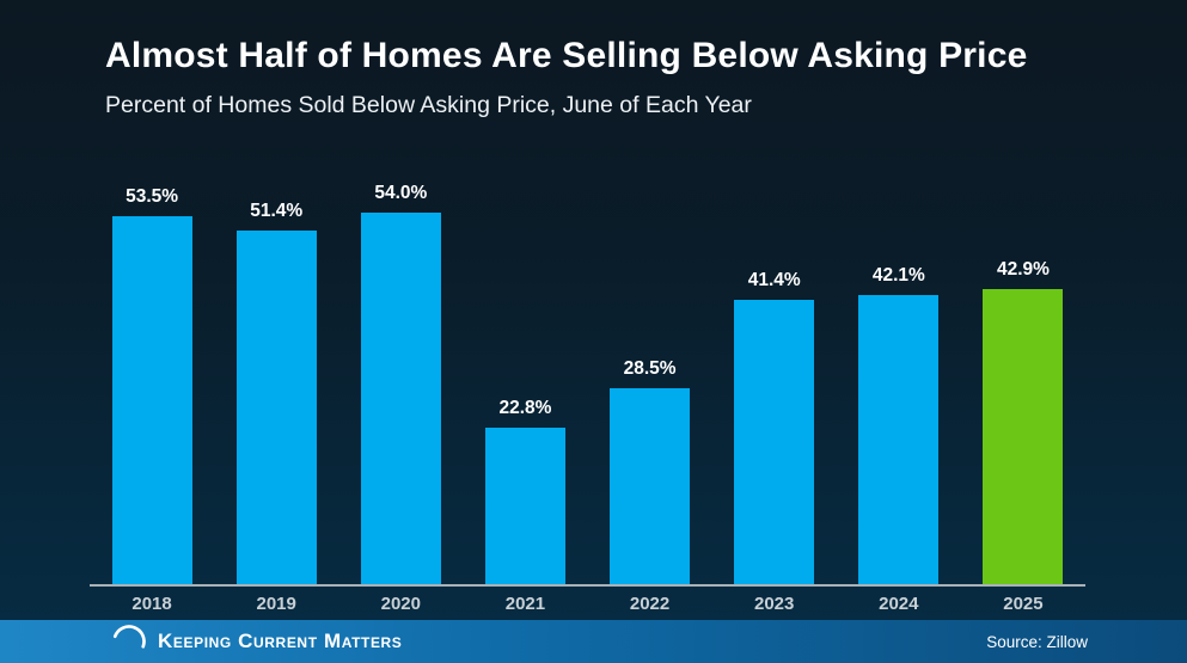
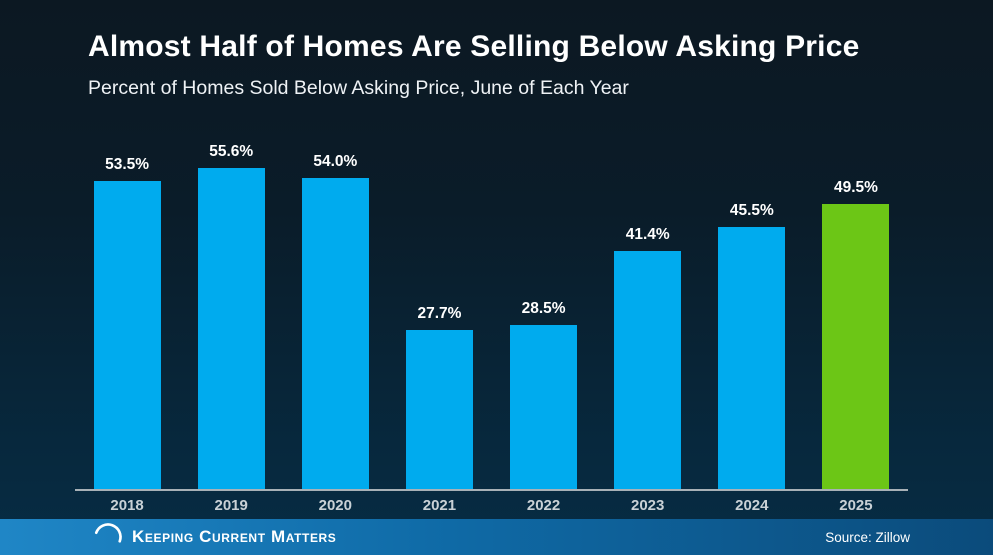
2019: 51.4% -> 55.6%
2021: 22.8% -> 27.7%
2024: 42.1% -> 45.5%
2025: 42.9% -> 49.5%
